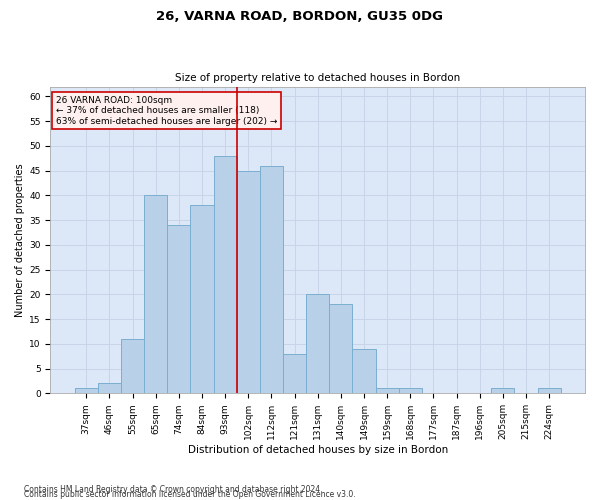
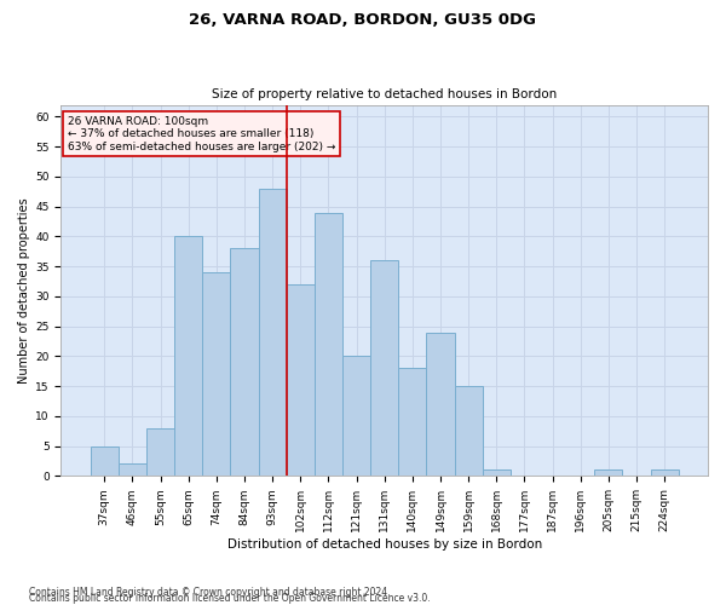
37sqm: 1 -> 5
55sqm: 11 -> 8
102sqm: 45 -> 32
112sqm: 46 -> 44
121sqm: 8 -> 20
131sqm: 20 -> 36
149sqm: 9 -> 24
159sqm: 1 -> 15
